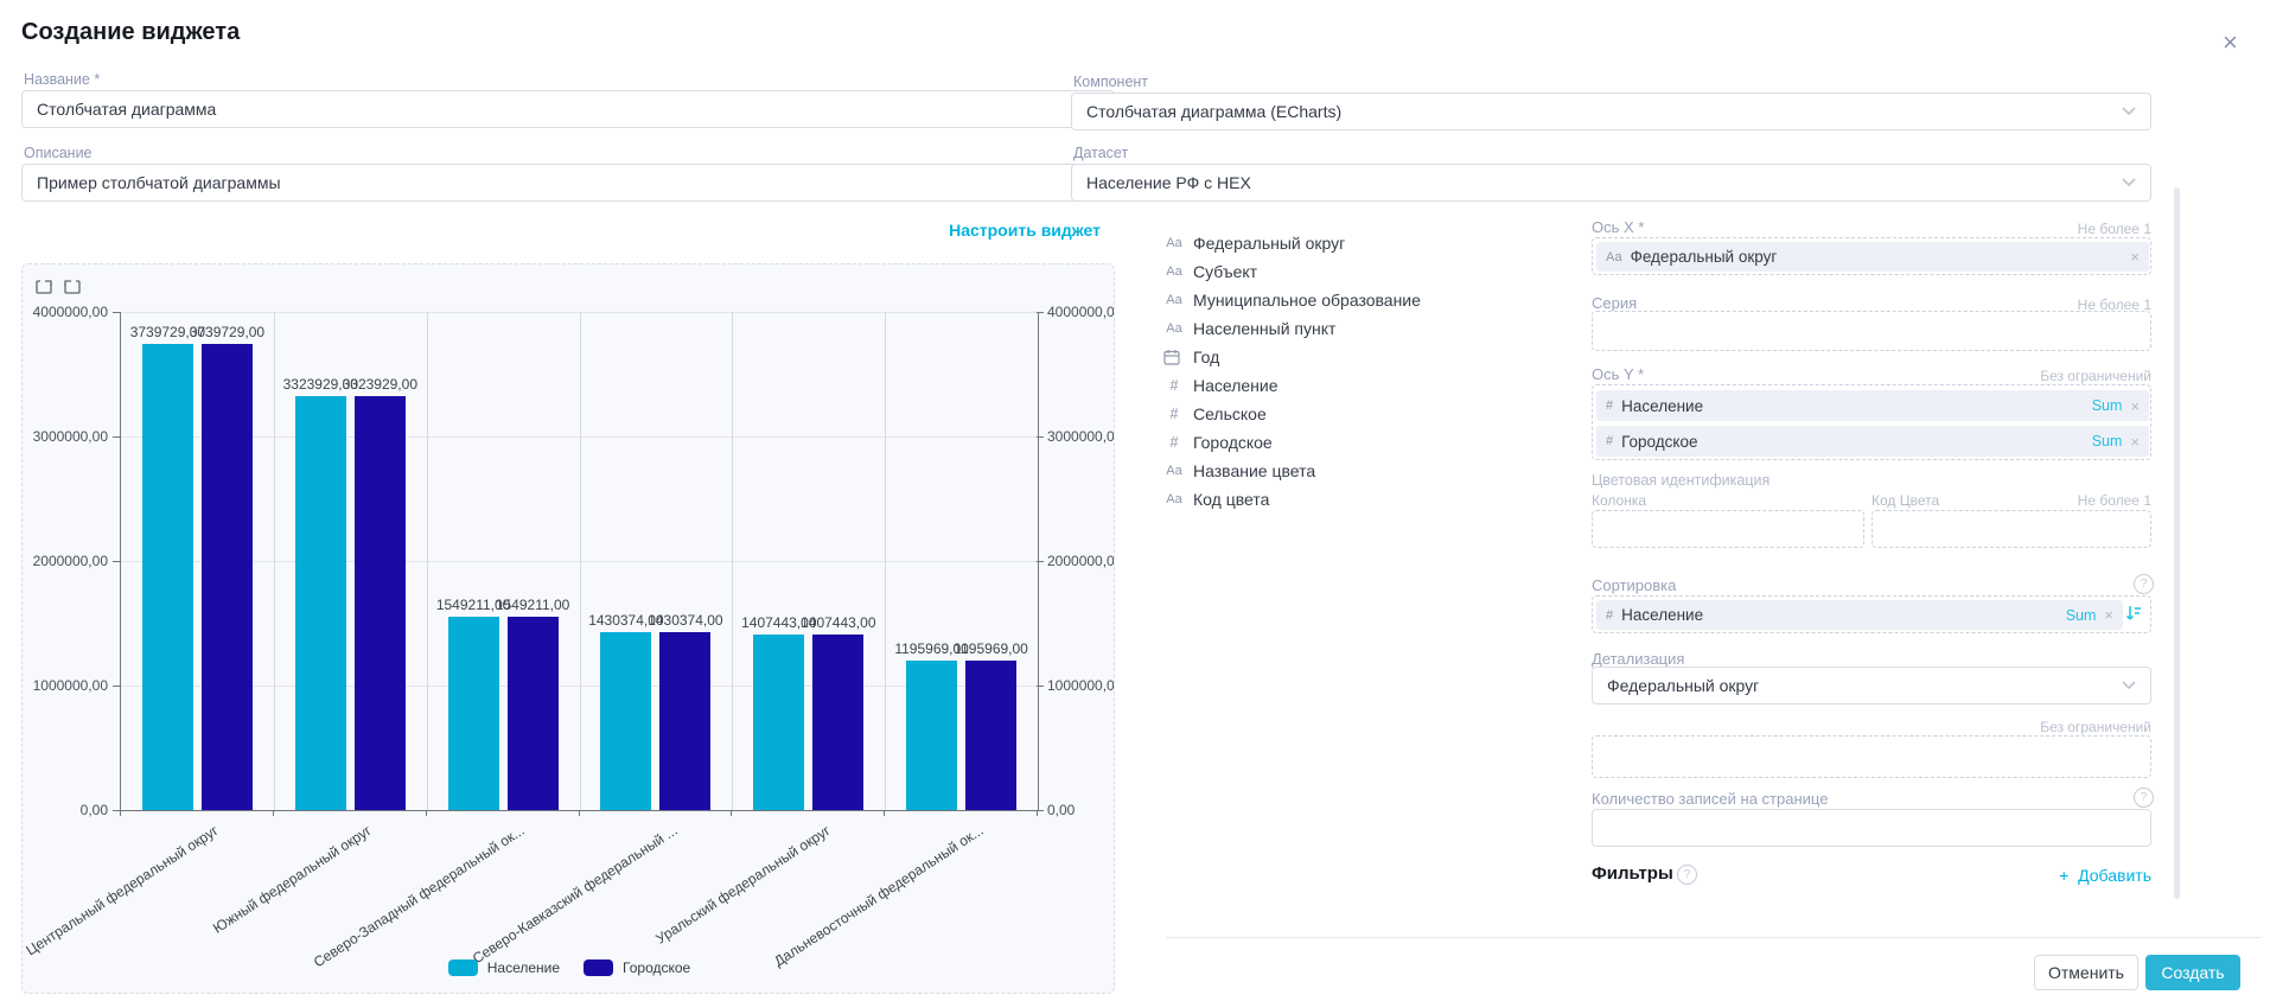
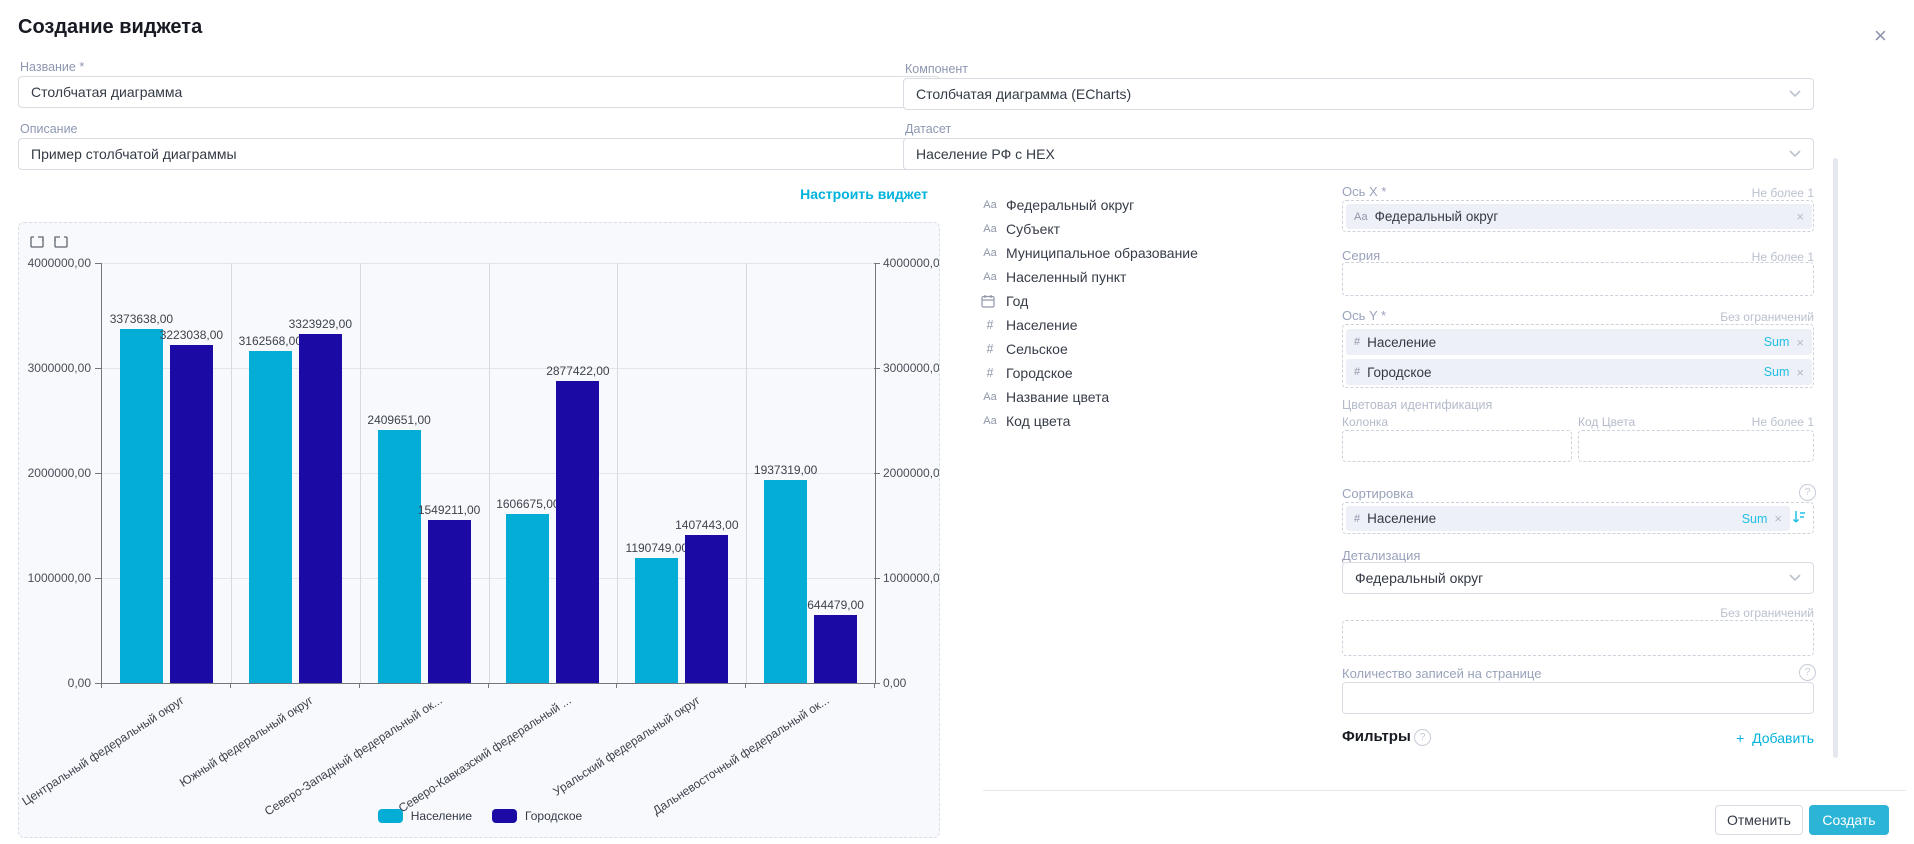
Население/Центральный федеральный округ: 3739729,00 -> 3373638,00
Городское/Центральный федеральный округ: 3739729,00 -> 3223038,00
Население/Южный федеральный округ: 3323929,00 -> 3162568,00
Население/Северо-Западный федеральный ок...: 1549211,00 -> 2409651,00
Население/Северо-Кавказский федеральный ...: 1430374,00 -> 1606675,00
Городское/Северо-Кавказский федеральный ...: 1430374,00 -> 2877422,00
Население/Уральский федеральный округ: 1407443,00 -> 1190749,00
Население/Дальневосточный федеральный ок...: 1195969,00 -> 1937319,00
Городское/Дальневосточный федеральный ок...: 1195969,00 -> 644479,00
